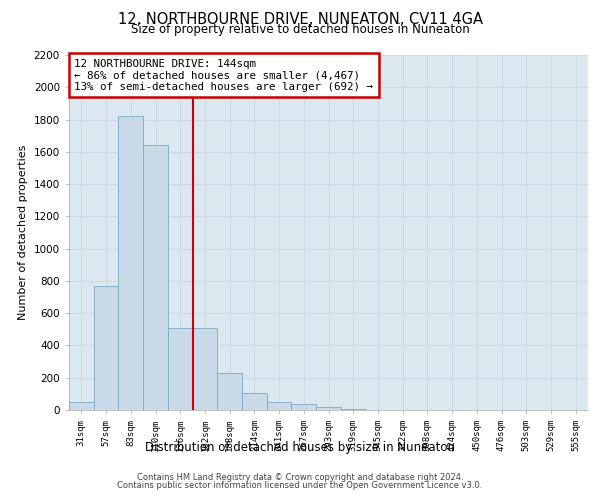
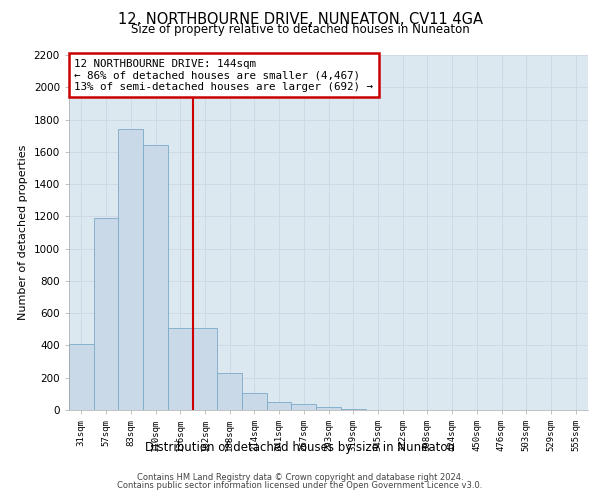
31sqm: 50 -> 410
57sqm: 770 -> 1190
83sqm: 1820 -> 1740
